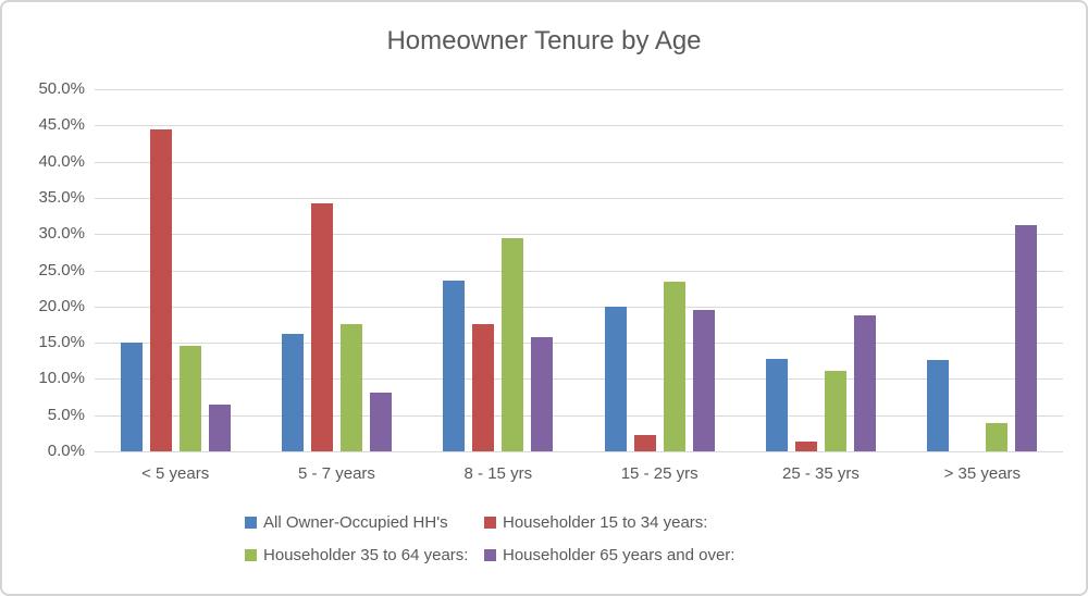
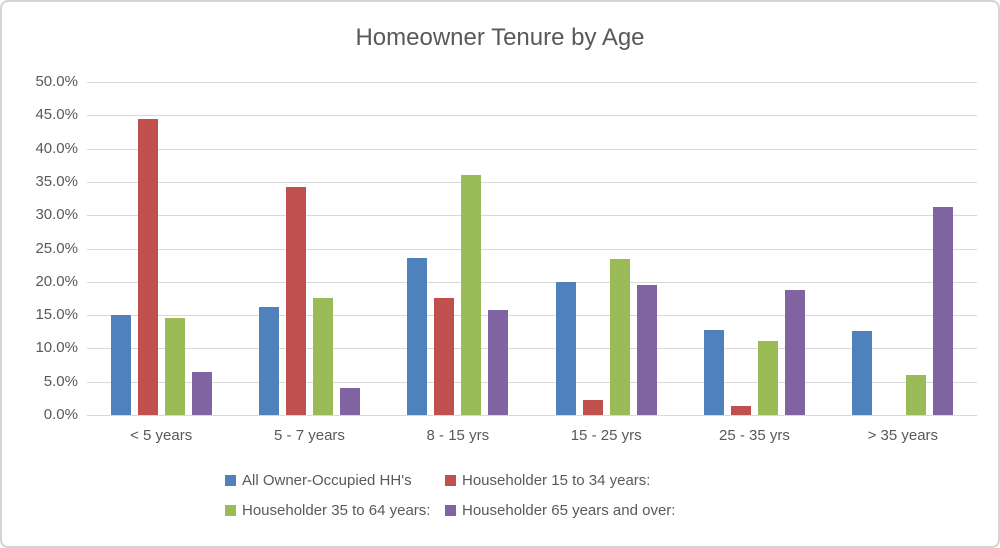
Householder 65 years and over:/5 - 7 years: 8% -> 4%
Householder 35 to 64 years:/8 - 15 yrs: 29% -> 36%
Householder 35 to 64 years:/> 35 years: 4% -> 6%
